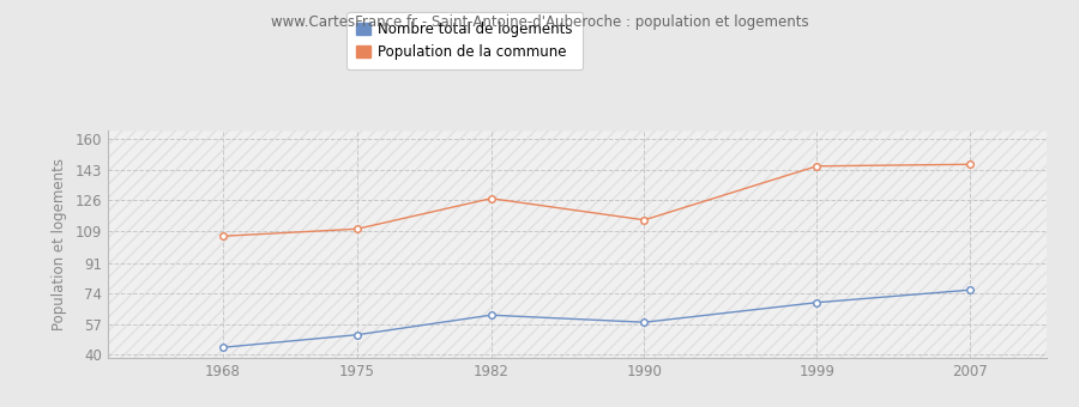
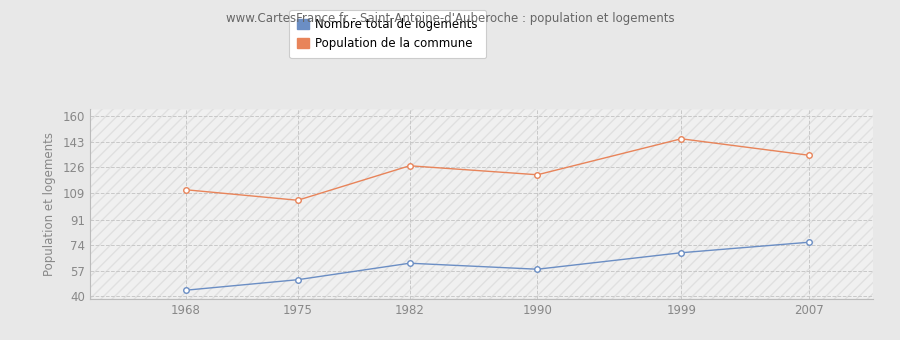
Population de la commune/1968: 106 -> 111
Population de la commune/1975: 110 -> 104
Population de la commune/1990: 115 -> 121
Population de la commune/2007: 146 -> 134
